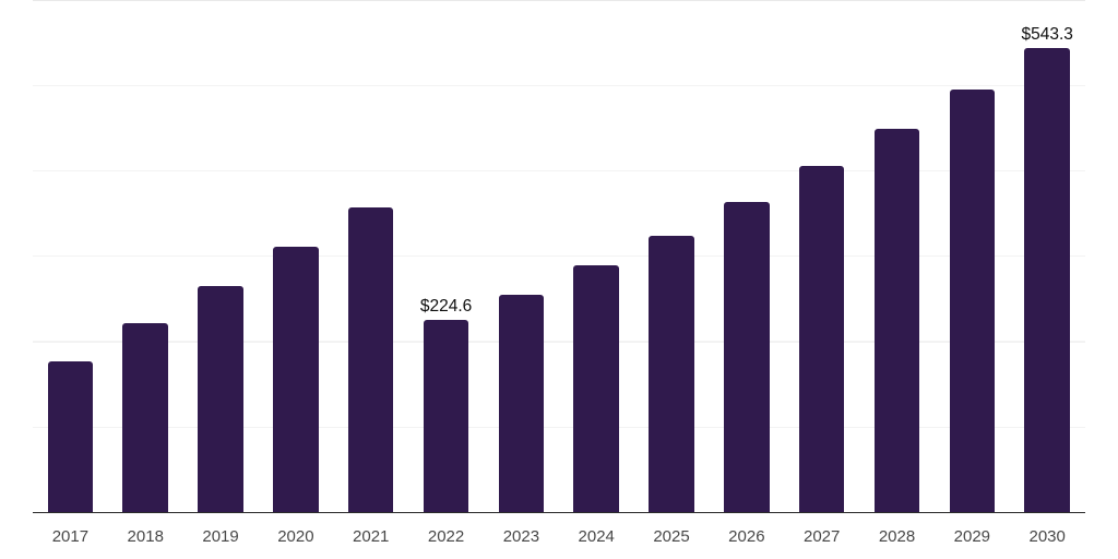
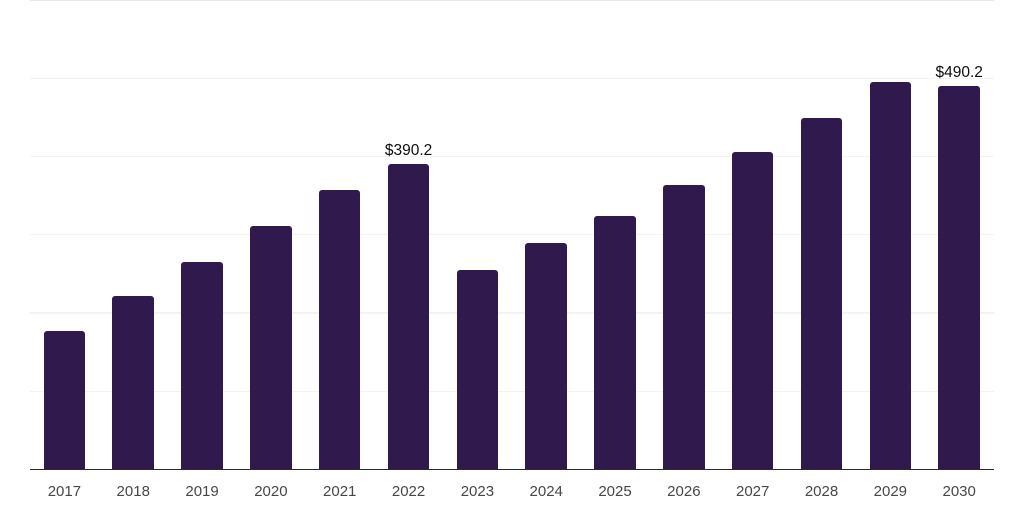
2022: $224.6 -> $390.2
2030: $543.3 -> $490.2
